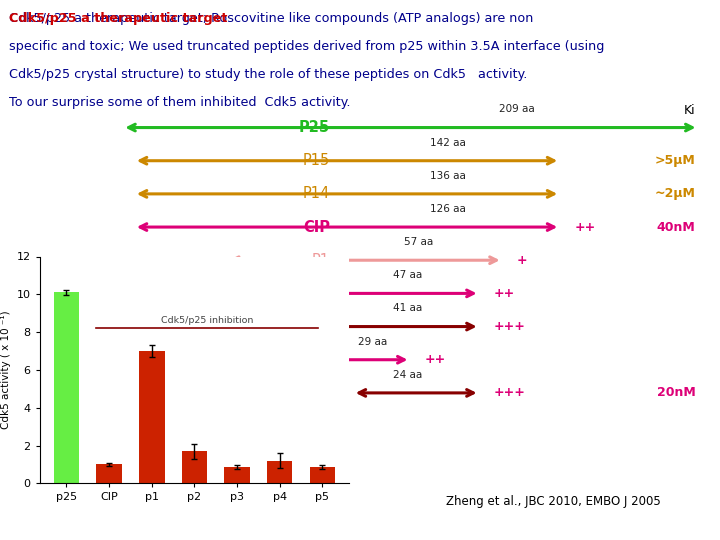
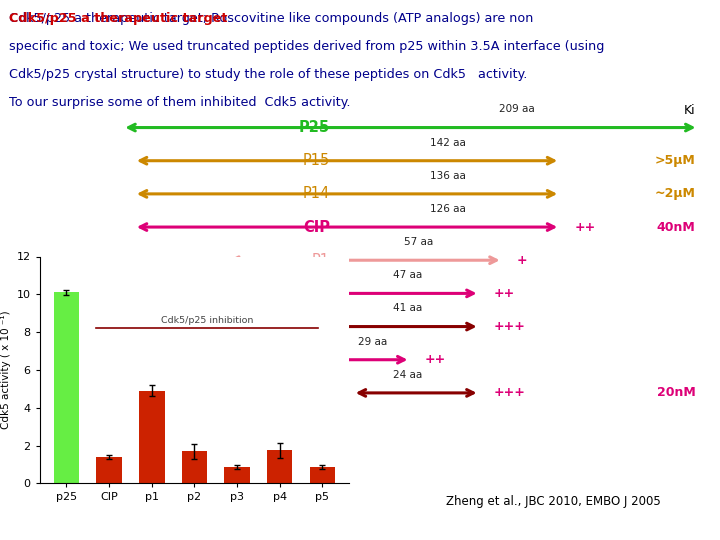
CIP: 1.0 -> 1.4
p1: 7.0 -> 4.9
p4: 1.2 -> 1.8
